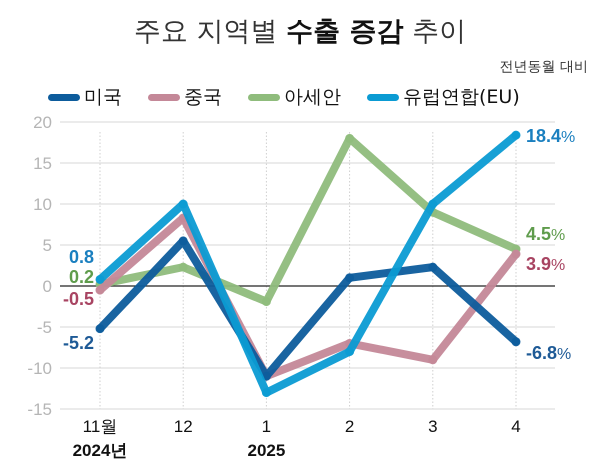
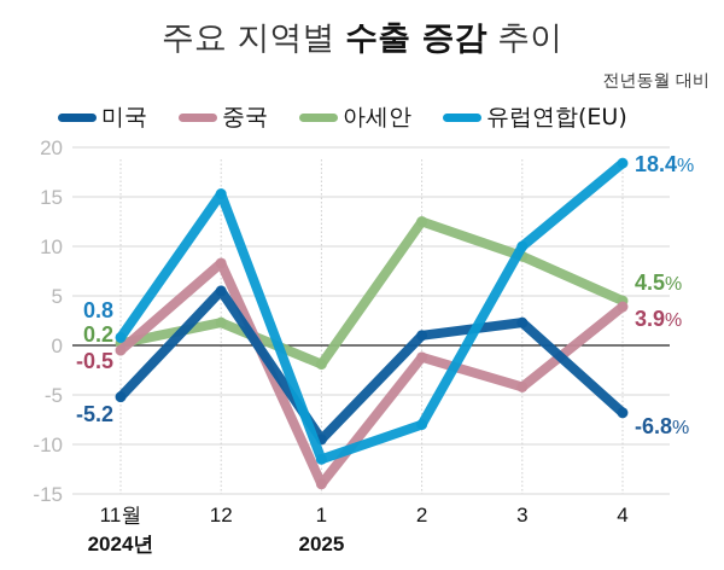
유럽연합(EU)/12: 10 -> 15
미국/1: -11 -> -10
중국/1: -11 -> -14
유럽연합(EU)/1: -13 -> -12
중국/2: -7 -> -1
아세안/2: 18 -> 12
중국/3: -9 -> -4
